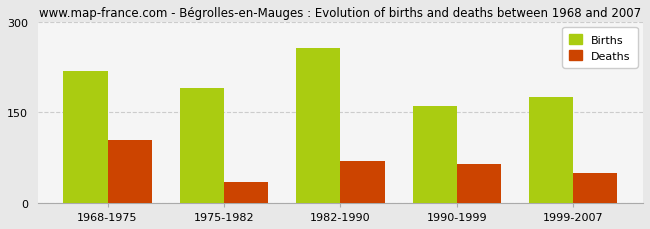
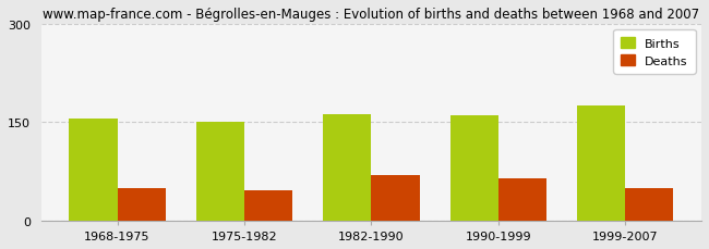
Births/1968-1975: 218 -> 156
Deaths/1968-1975: 104 -> 50
Births/1975-1982: 190 -> 150
Deaths/1975-1982: 34 -> 46
Births/1982-1990: 256 -> 162
